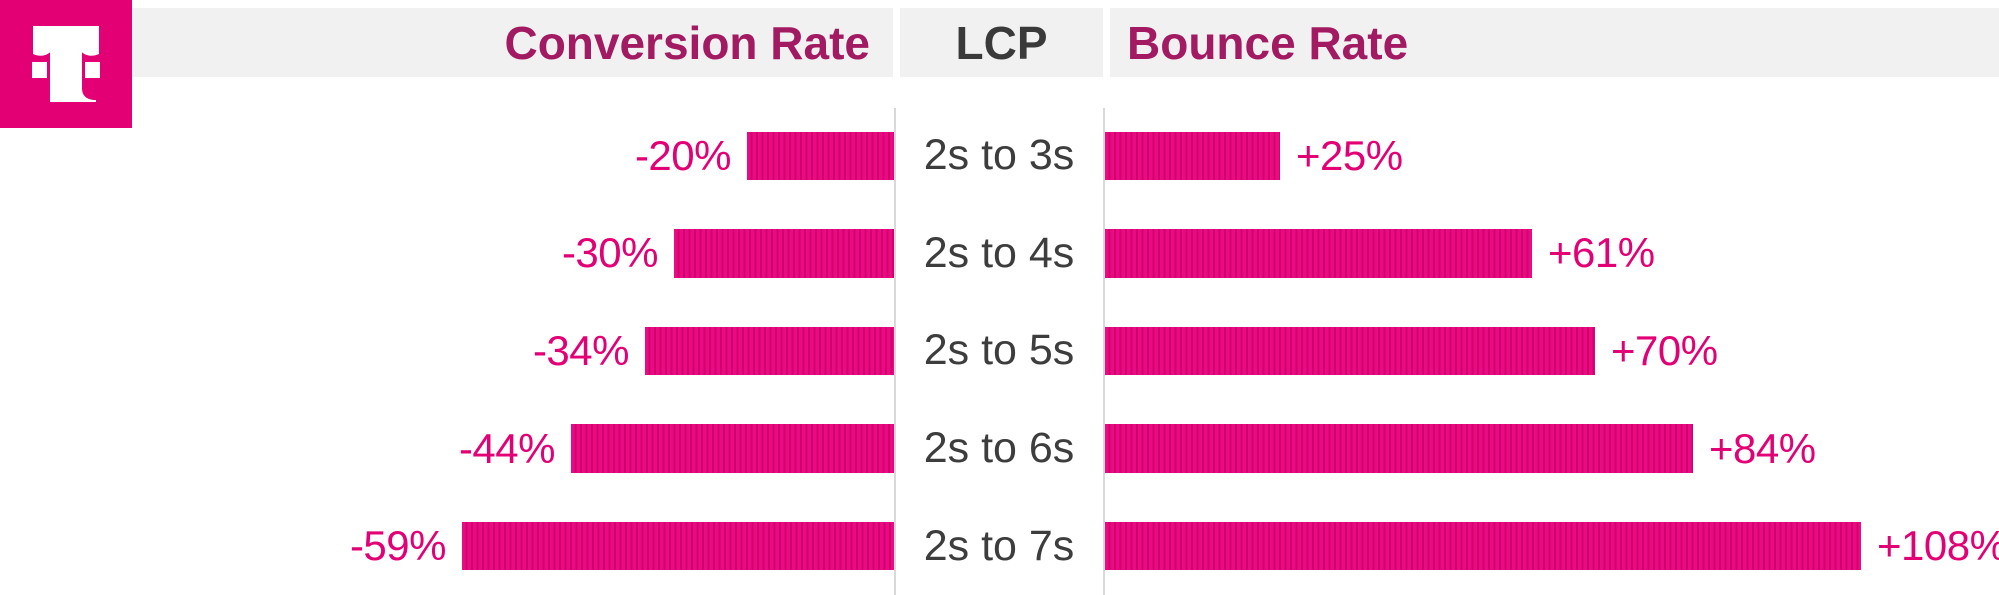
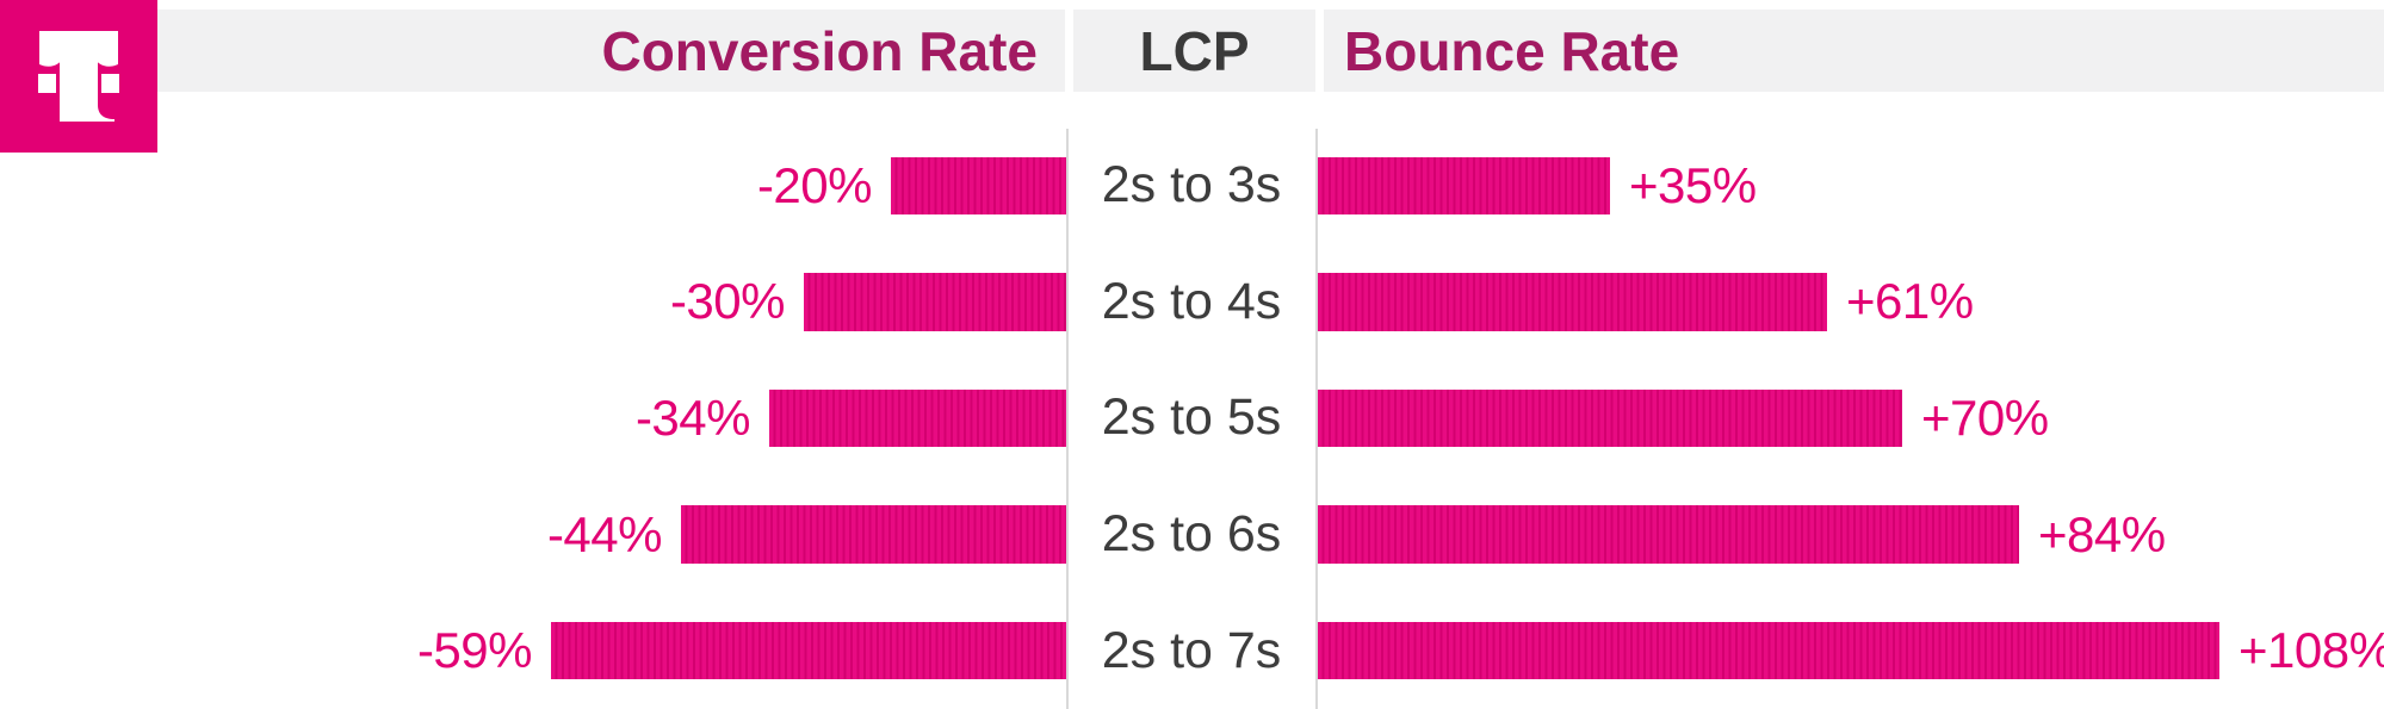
Bounce Rate/2s to 3s: +25% -> +35%
